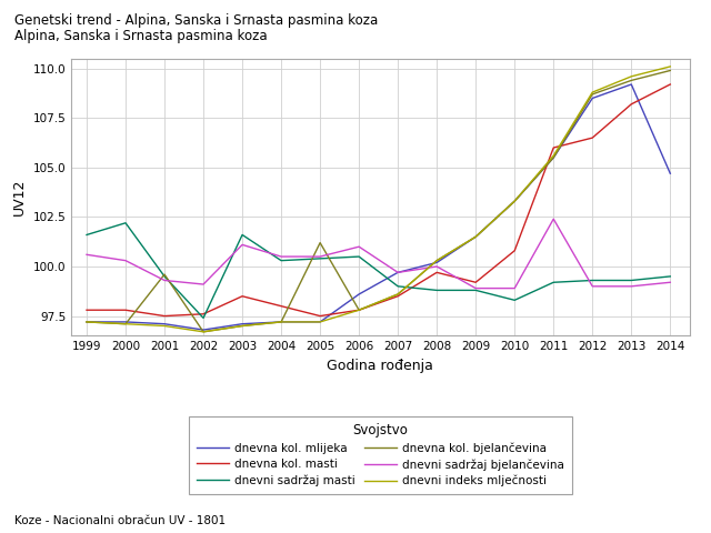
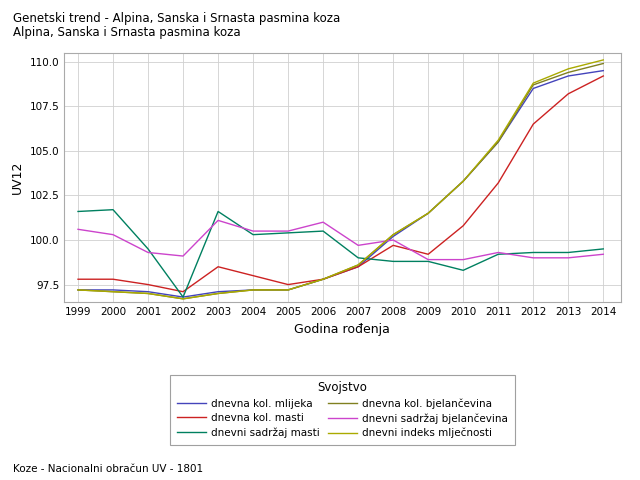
dnevni sadržaj masti/2000: 102.2 -> 101.7
dnevna kol. bjelančevina/2001: 99.6 -> 97.0
dnevna kol. masti/2002: 97.6 -> 97.1
dnevni sadržaj masti/2002: 97.4 -> 96.8
dnevna kol. bjelančevina/2005: 101.2 -> 97.2
dnevna kol. mlijeka/2006: 98.6 -> 97.8
dnevna kol. mlijeka/2007: 99.7 -> 98.5
dnevna kol. masti/2011: 106.0 -> 103.2
dnevni sadržaj bjelančevina/2011: 102.4 -> 99.3
dnevna kol. mlijeka/2014: 104.7 -> 109.5
